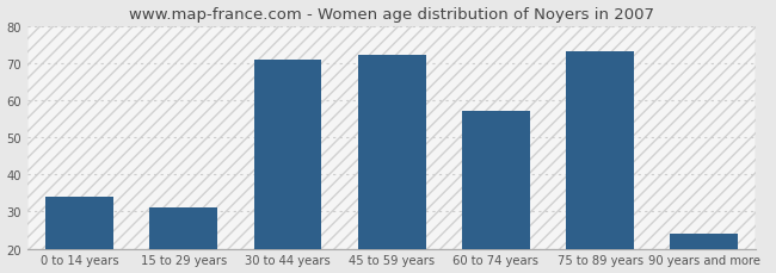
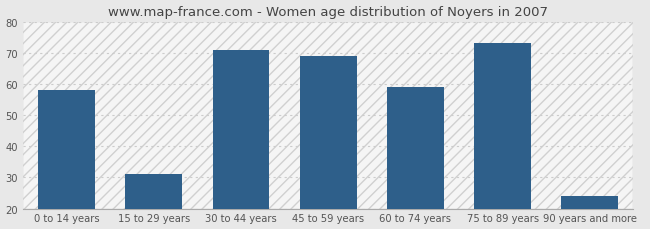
0 to 14 years: 34 -> 58
45 to 59 years: 72 -> 69
60 to 74 years: 57 -> 59
